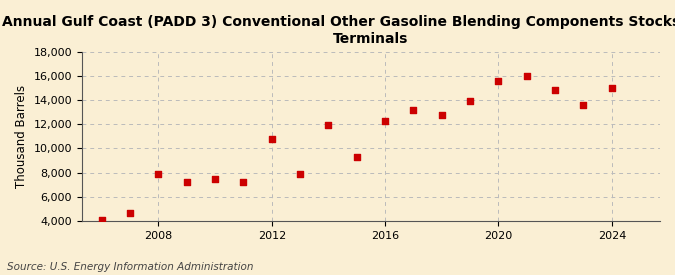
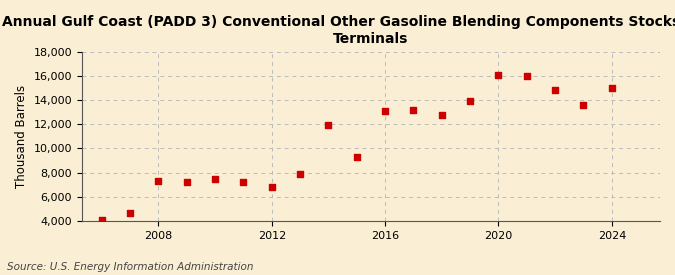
2008: 7,900 -> 7,300
2012: 10,800 -> 6,800
2016: 12,300 -> 13,100
2020: 15,600 -> 16,100
